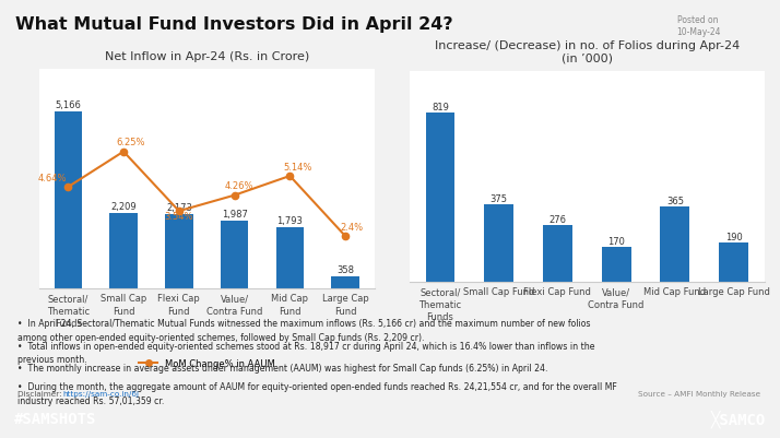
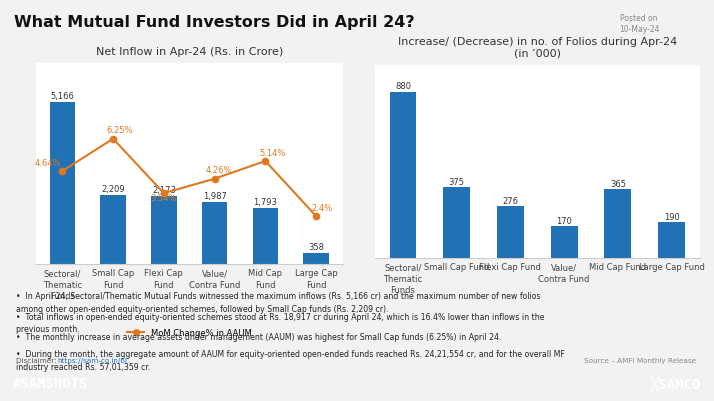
Sectoral/ Thematic Funds: 819 -> 880
